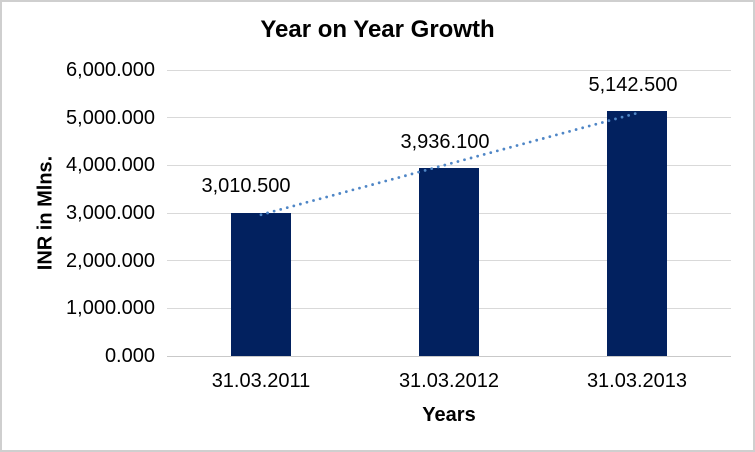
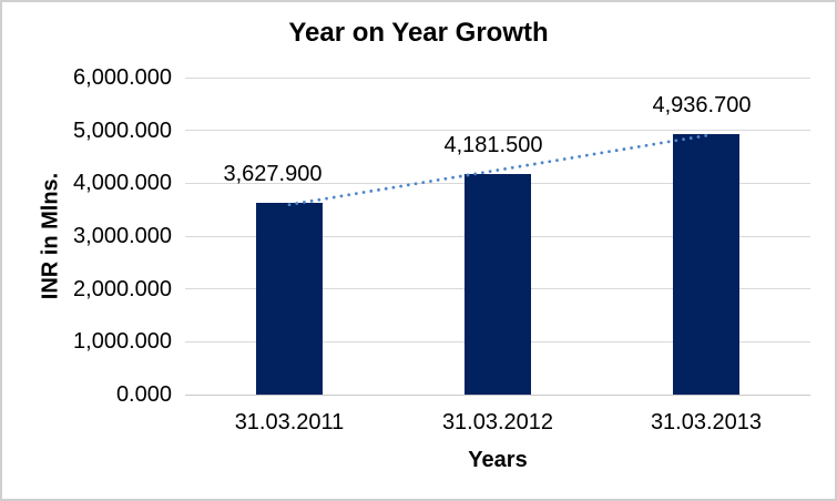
31.03.2011: 3,010.500 -> 3,627.900
31.03.2012: 3,936.100 -> 4,181.500
31.03.2013: 5,142.500 -> 4,936.700
